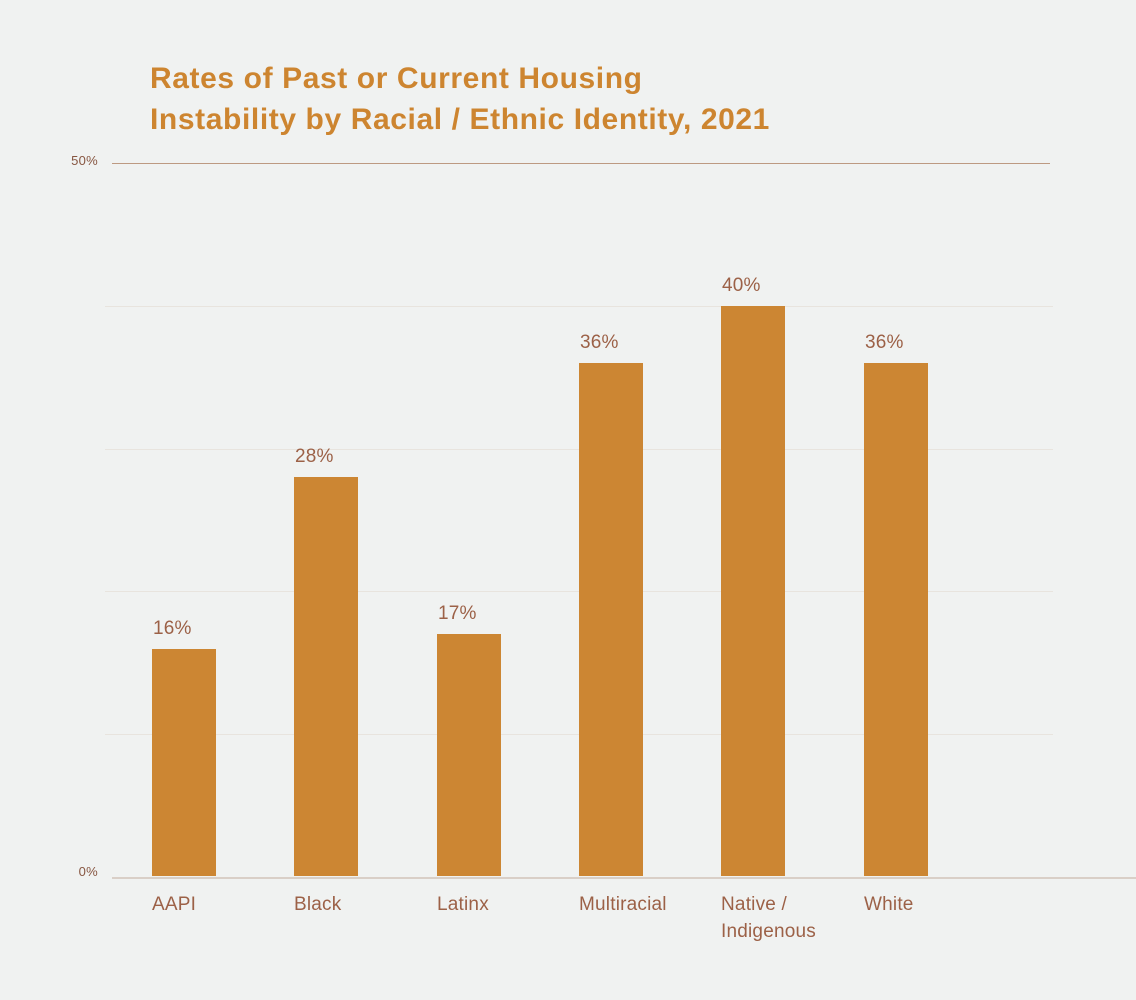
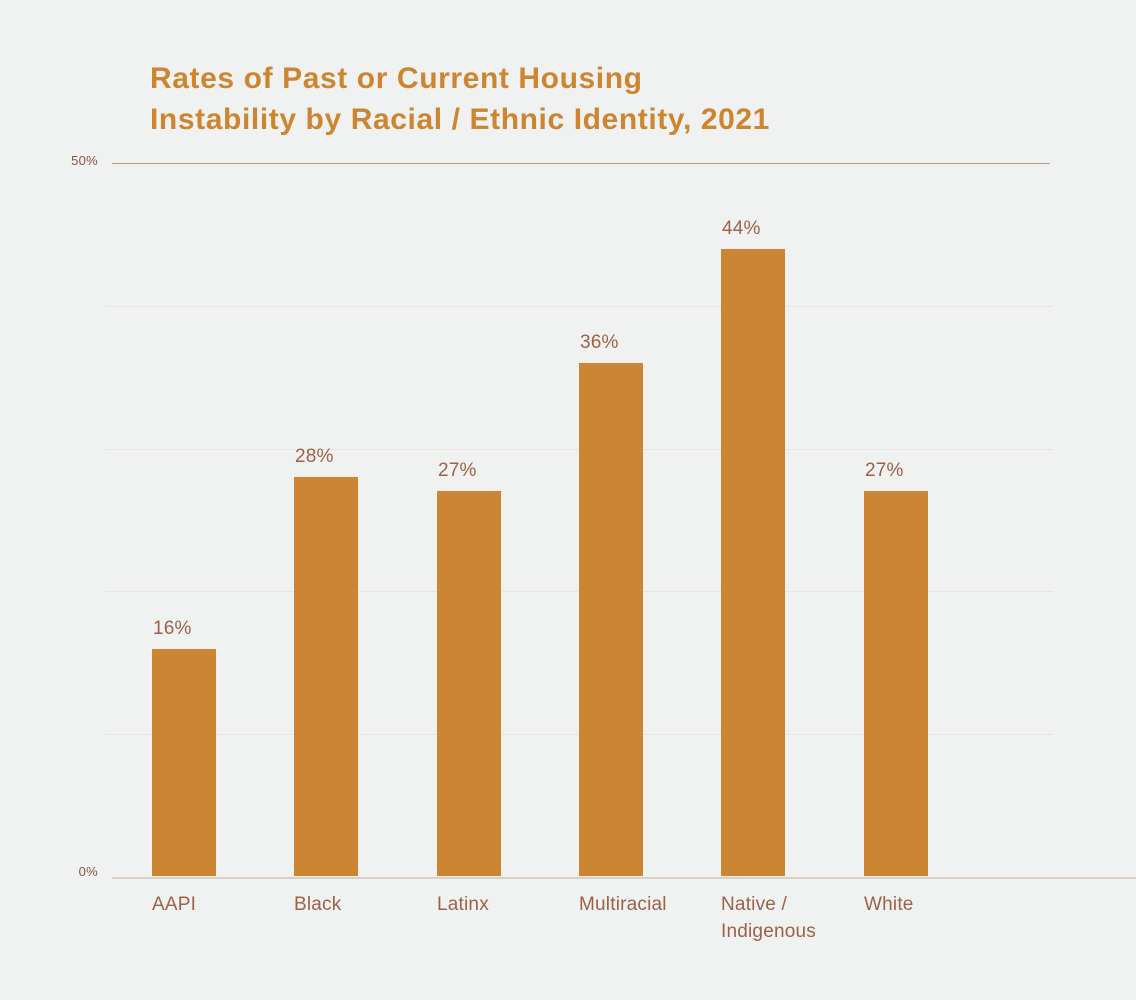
Latinx: 17% -> 27%
Native / Indigenous: 40% -> 44%
White: 36% -> 27%
